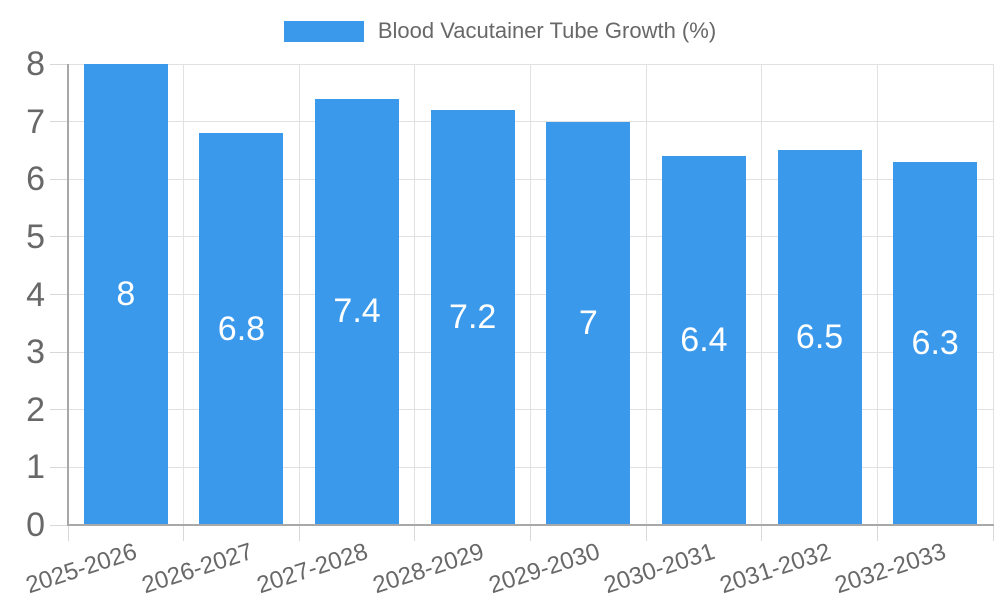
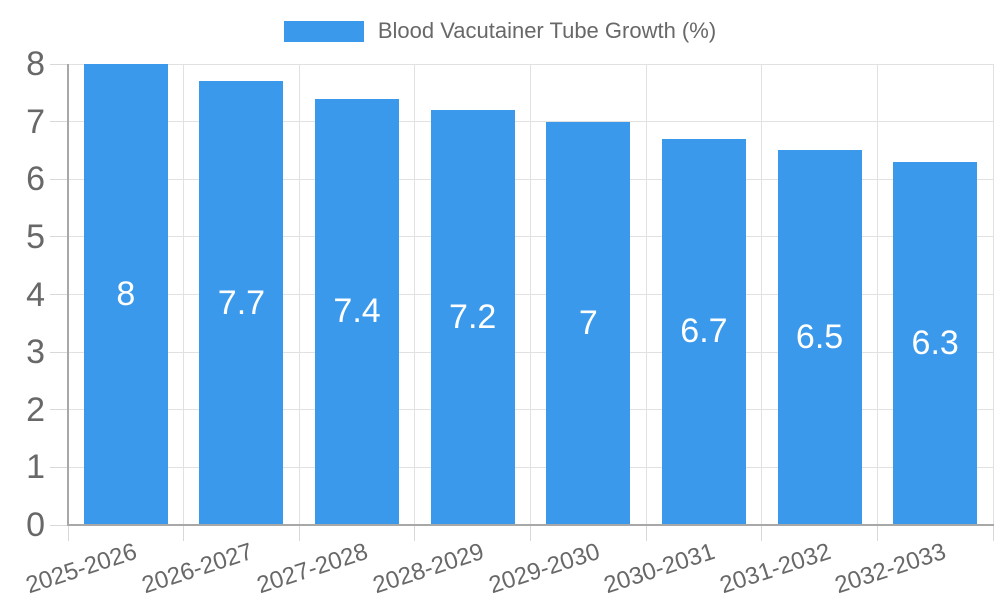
2026-2027: 6.8 -> 7.7
2030-2031: 6.4 -> 6.7
